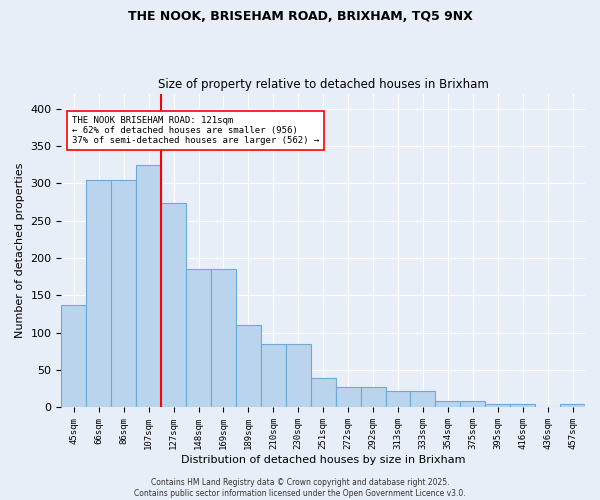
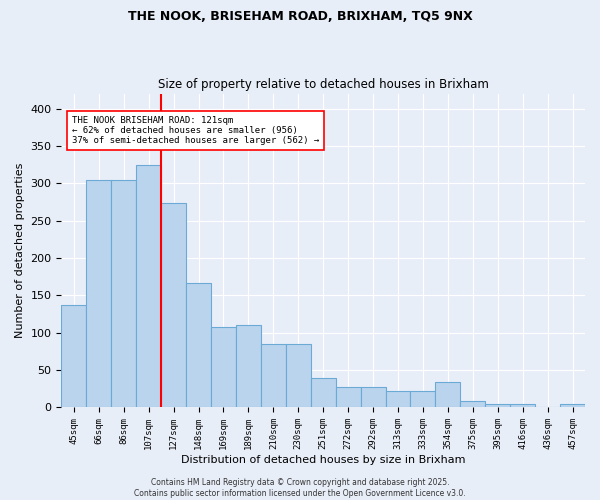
148sqm: 185 -> 166
169sqm: 185 -> 108
354sqm: 8 -> 34
